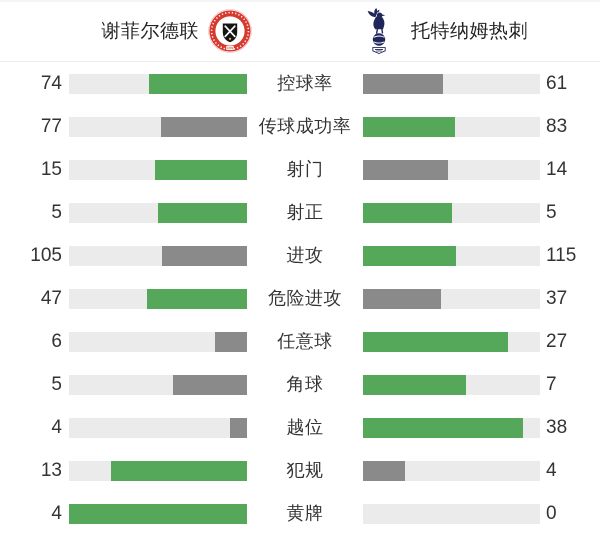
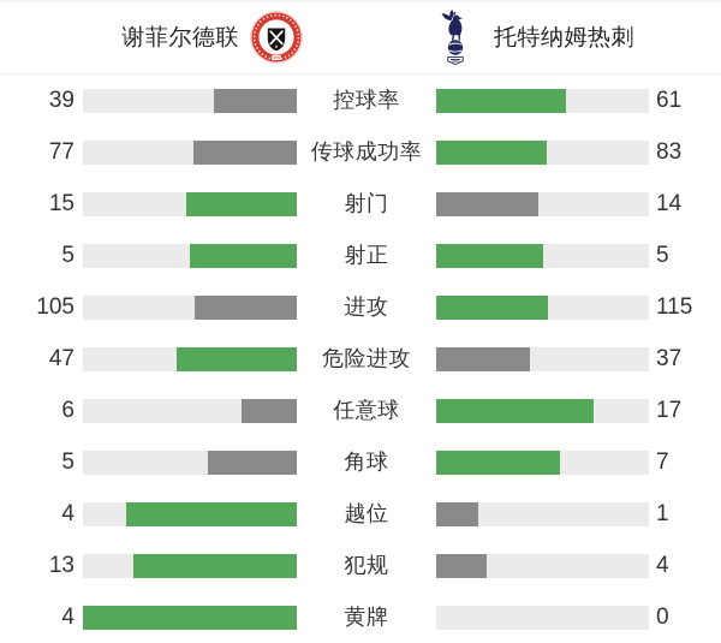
谢菲尔德联/控球率: 74 -> 39
托特纳姆热刺/任意球: 27 -> 17
托特纳姆热刺/越位: 38 -> 1
